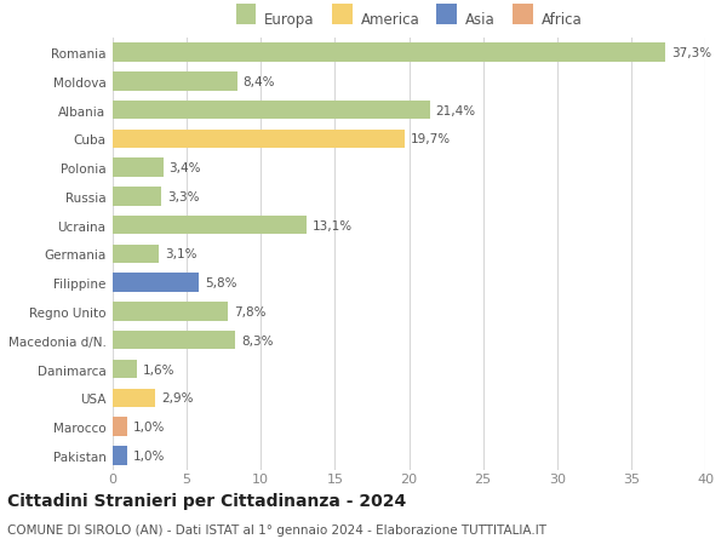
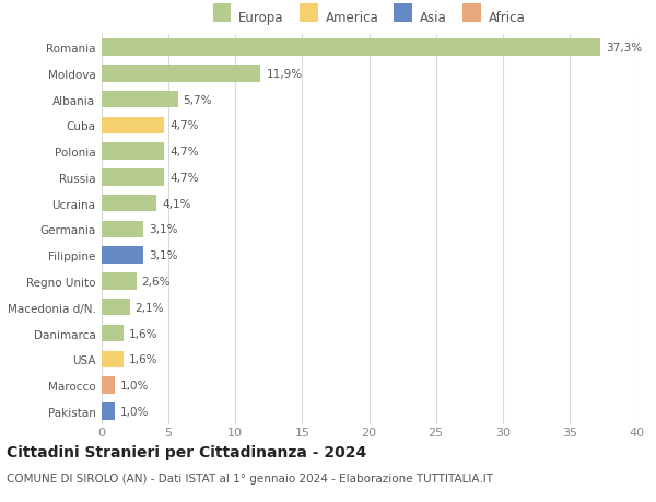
Moldova: 8,4% -> 11,9%
Albania: 21,4% -> 5,7%
Cuba: 19,7% -> 4,7%
Polonia: 3,4% -> 4,7%
Russia: 3,3% -> 4,7%
Ucraina: 13,1% -> 4,1%
Filippine: 5,8% -> 3,1%
Regno Unito: 7,8% -> 2,6%
Macedonia d/N.: 8,3% -> 2,1%
USA: 2,9% -> 1,6%
